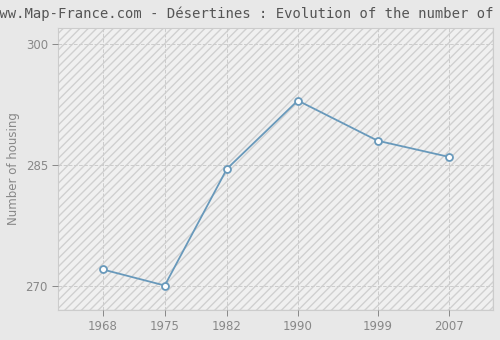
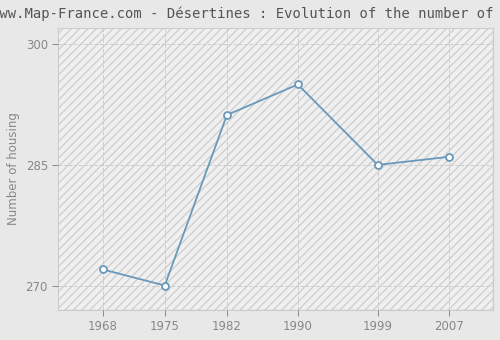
1982: 284.5 -> 291.2
1990: 293.0 -> 295.0
1999: 288.0 -> 285.0
